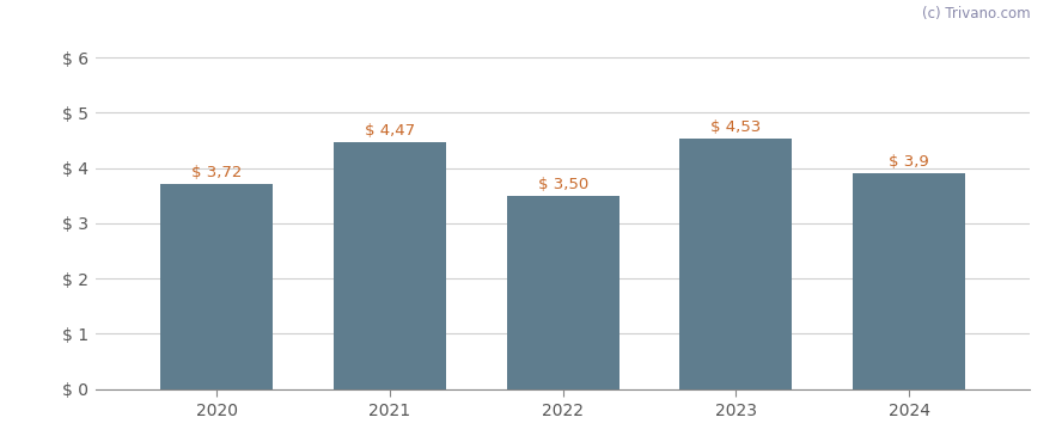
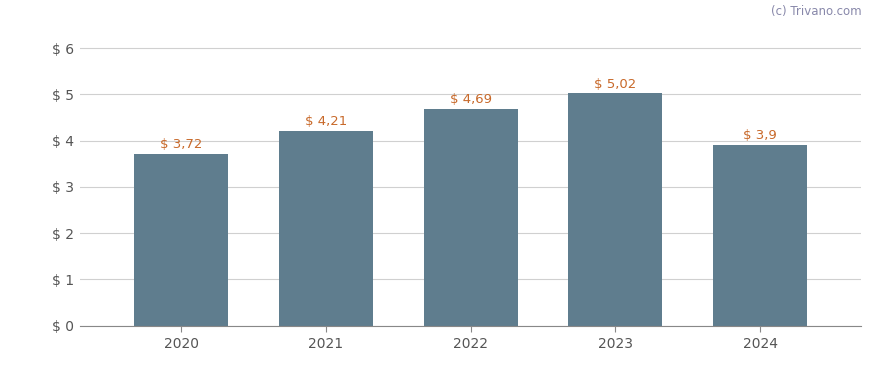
2021: 4,47 -> 4,21
2022: 3,50 -> 4,69
2023: 4,53 -> 5,02
